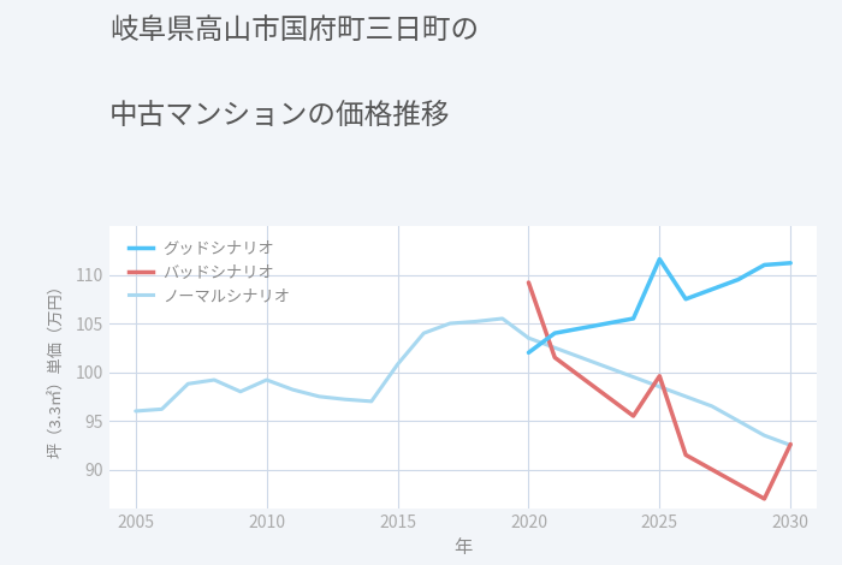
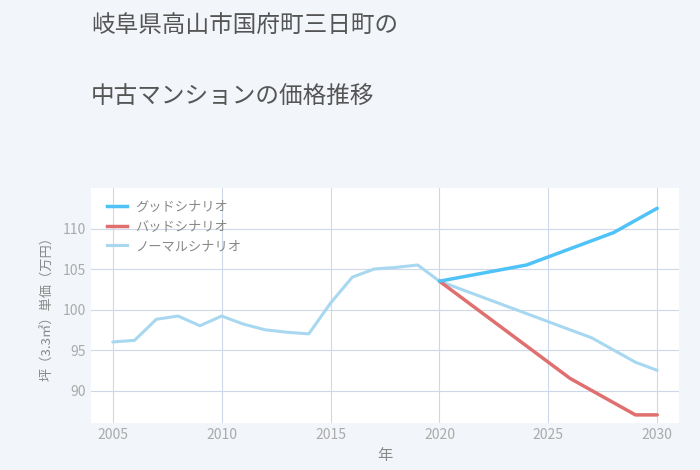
グッドシナリオ/2020: 102.0 -> 103.5
バッドシナリオ/2020: 109.2 -> 103.5
グッドシナリオ/2025: 111.6 -> 106.5
バッドシナリオ/2025: 99.6 -> 93.5
グッドシナリオ/2030: 111.2 -> 112.5
バッドシナリオ/2030: 92.6 -> 87.0
